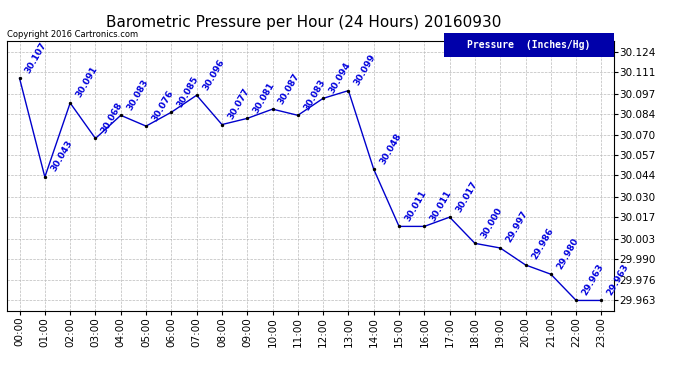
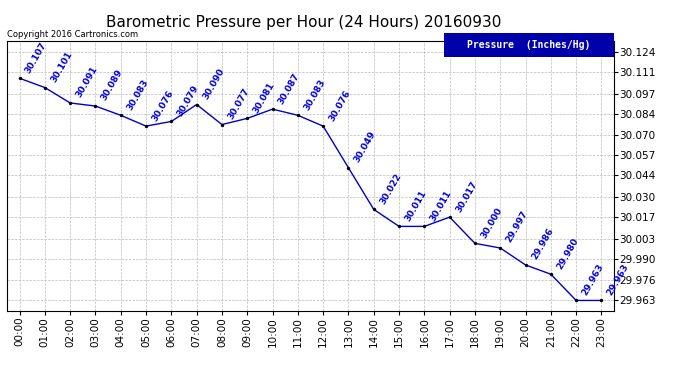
01:00: 30.043 -> 30.101
03:00: 30.068 -> 30.089
06:00: 30.085 -> 30.079
07:00: 30.096 -> 30.090
12:00: 30.094 -> 30.076
13:00: 30.099 -> 30.049
14:00: 30.048 -> 30.022
